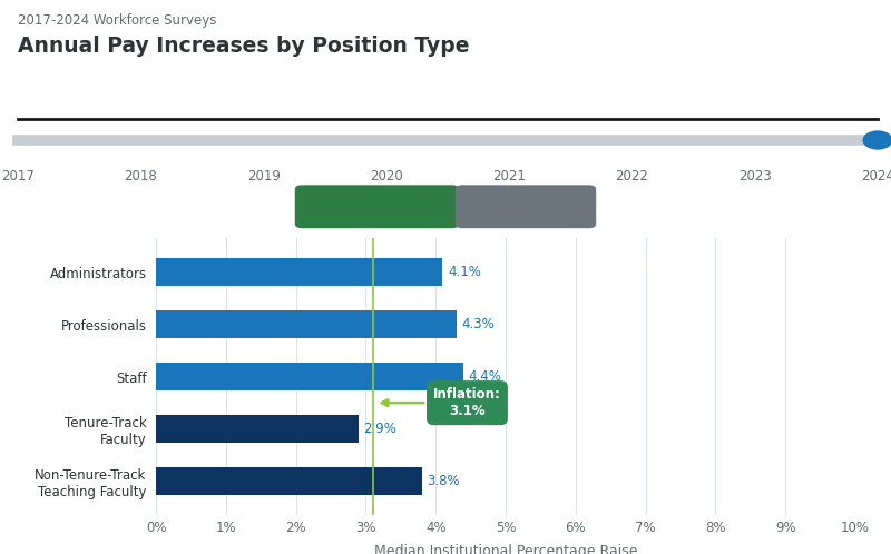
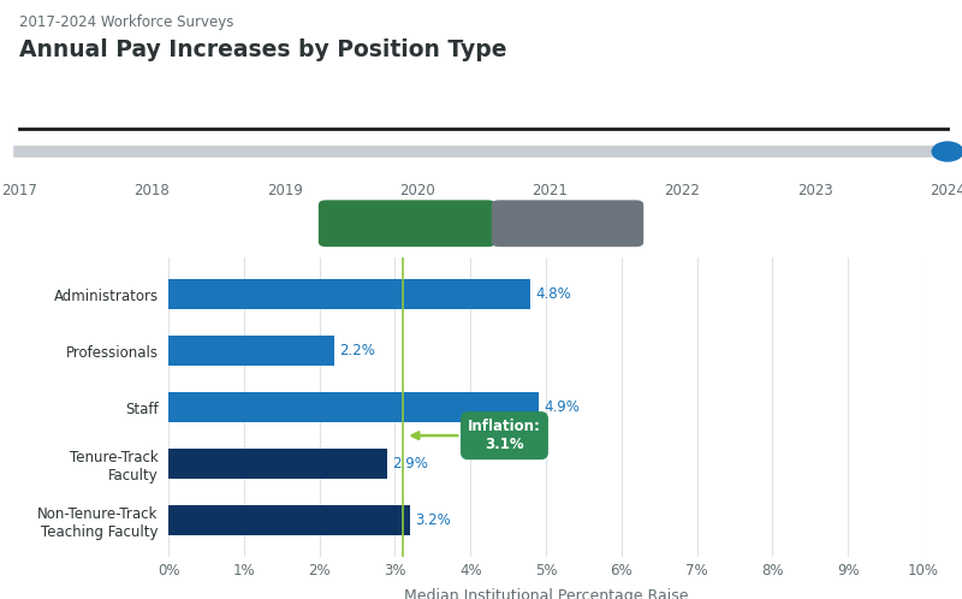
Administrators: 4.1% -> 4.8%
Professionals: 4.3% -> 2.2%
Staff: 4.4% -> 4.9%
Non-Tenure-Track Teaching Faculty: 3.8% -> 3.2%
